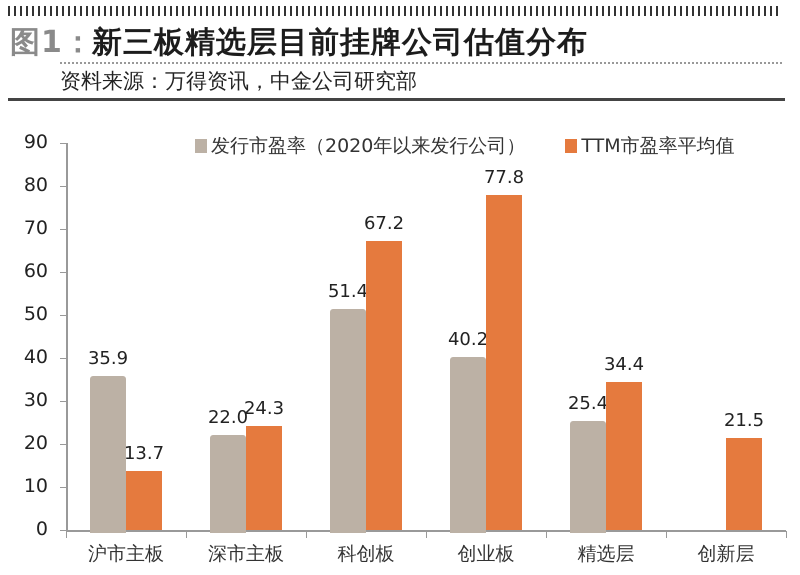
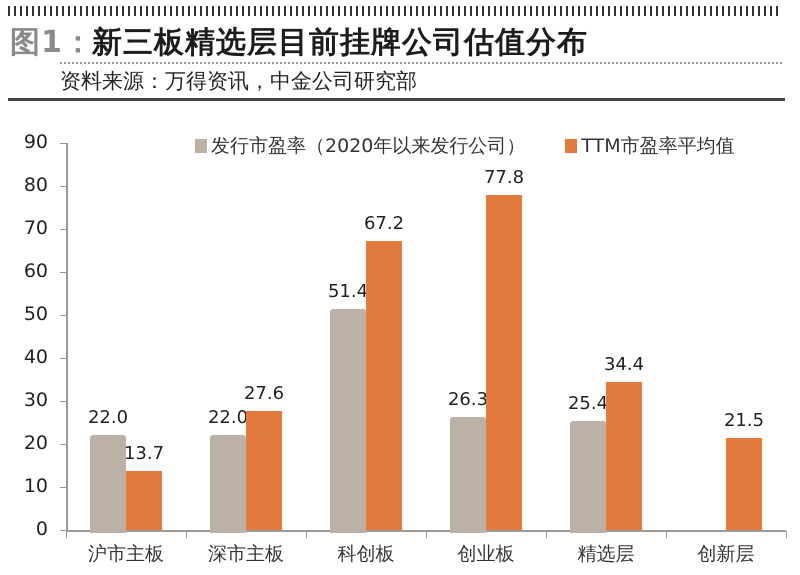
发行市盈率（2020年以来发行公司）/沪市主板: 35.9 -> 22.0
TTM市盈率平均值/深市主板: 24.3 -> 27.6
发行市盈率（2020年以来发行公司）/创业板: 40.2 -> 26.3
